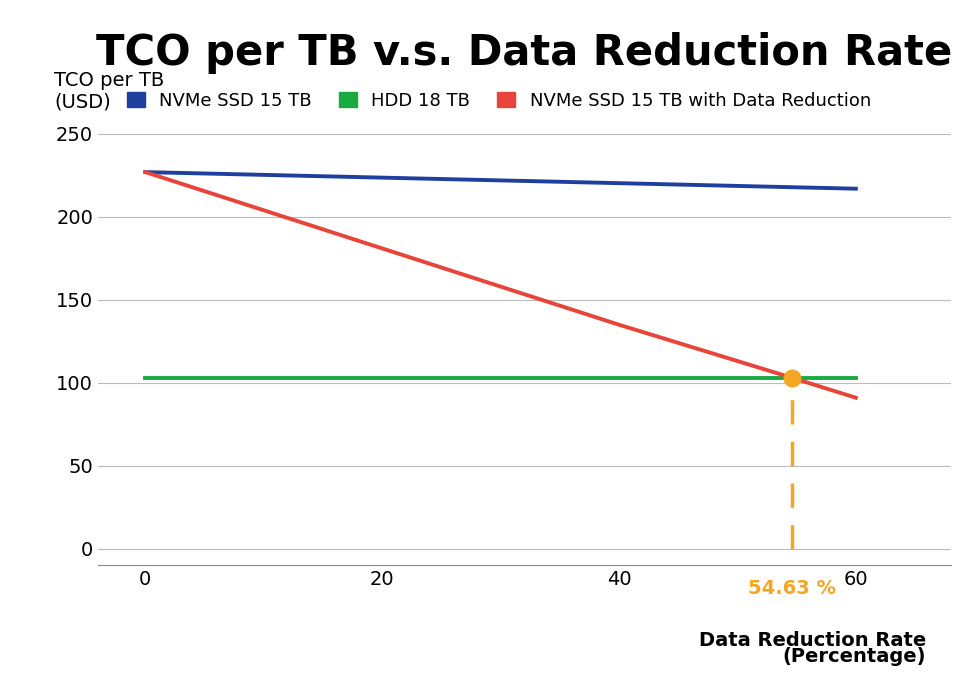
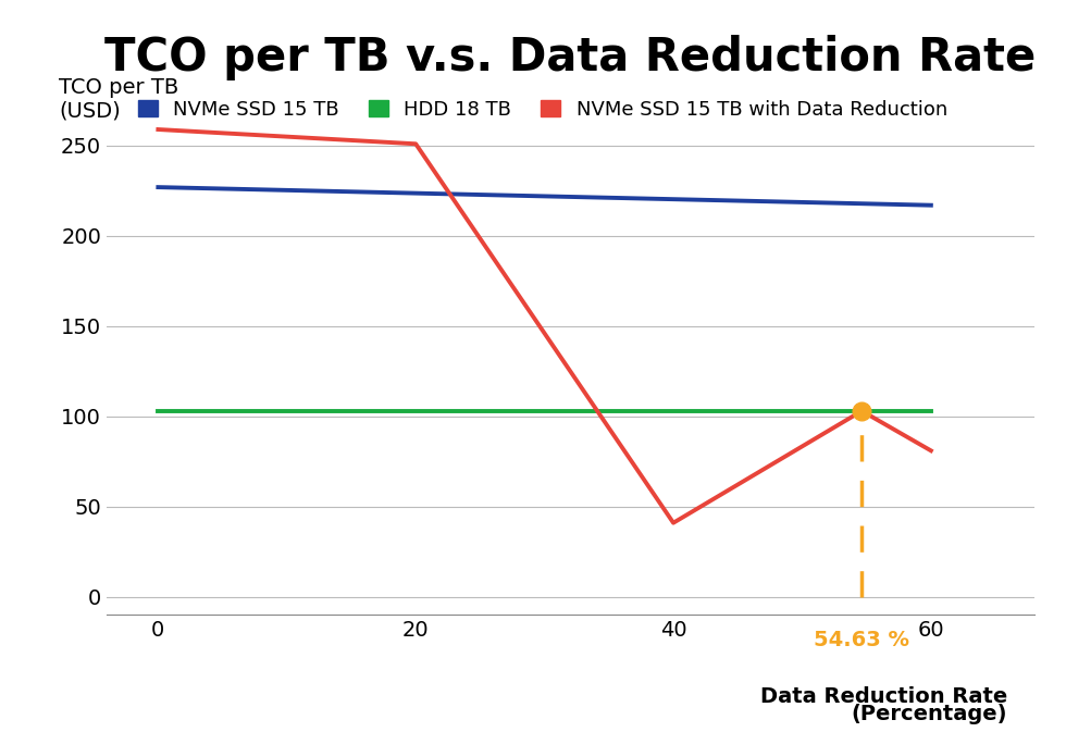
0: 227 -> 259
20: 181 -> 251
40: 135 -> 41
60: 91 -> 81
